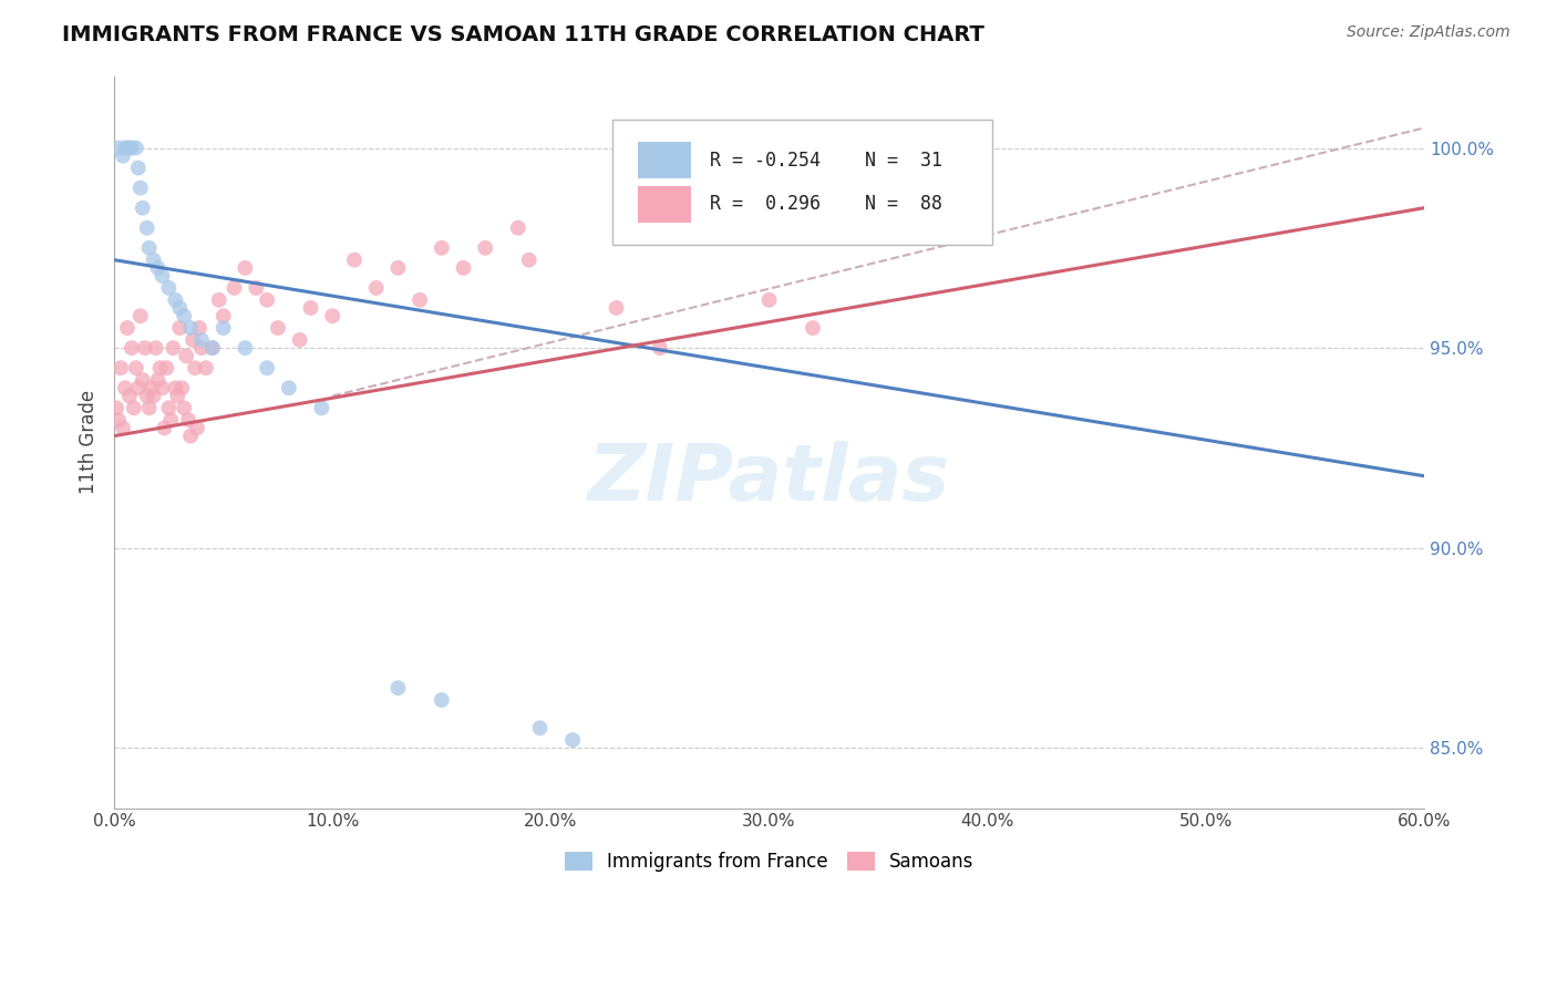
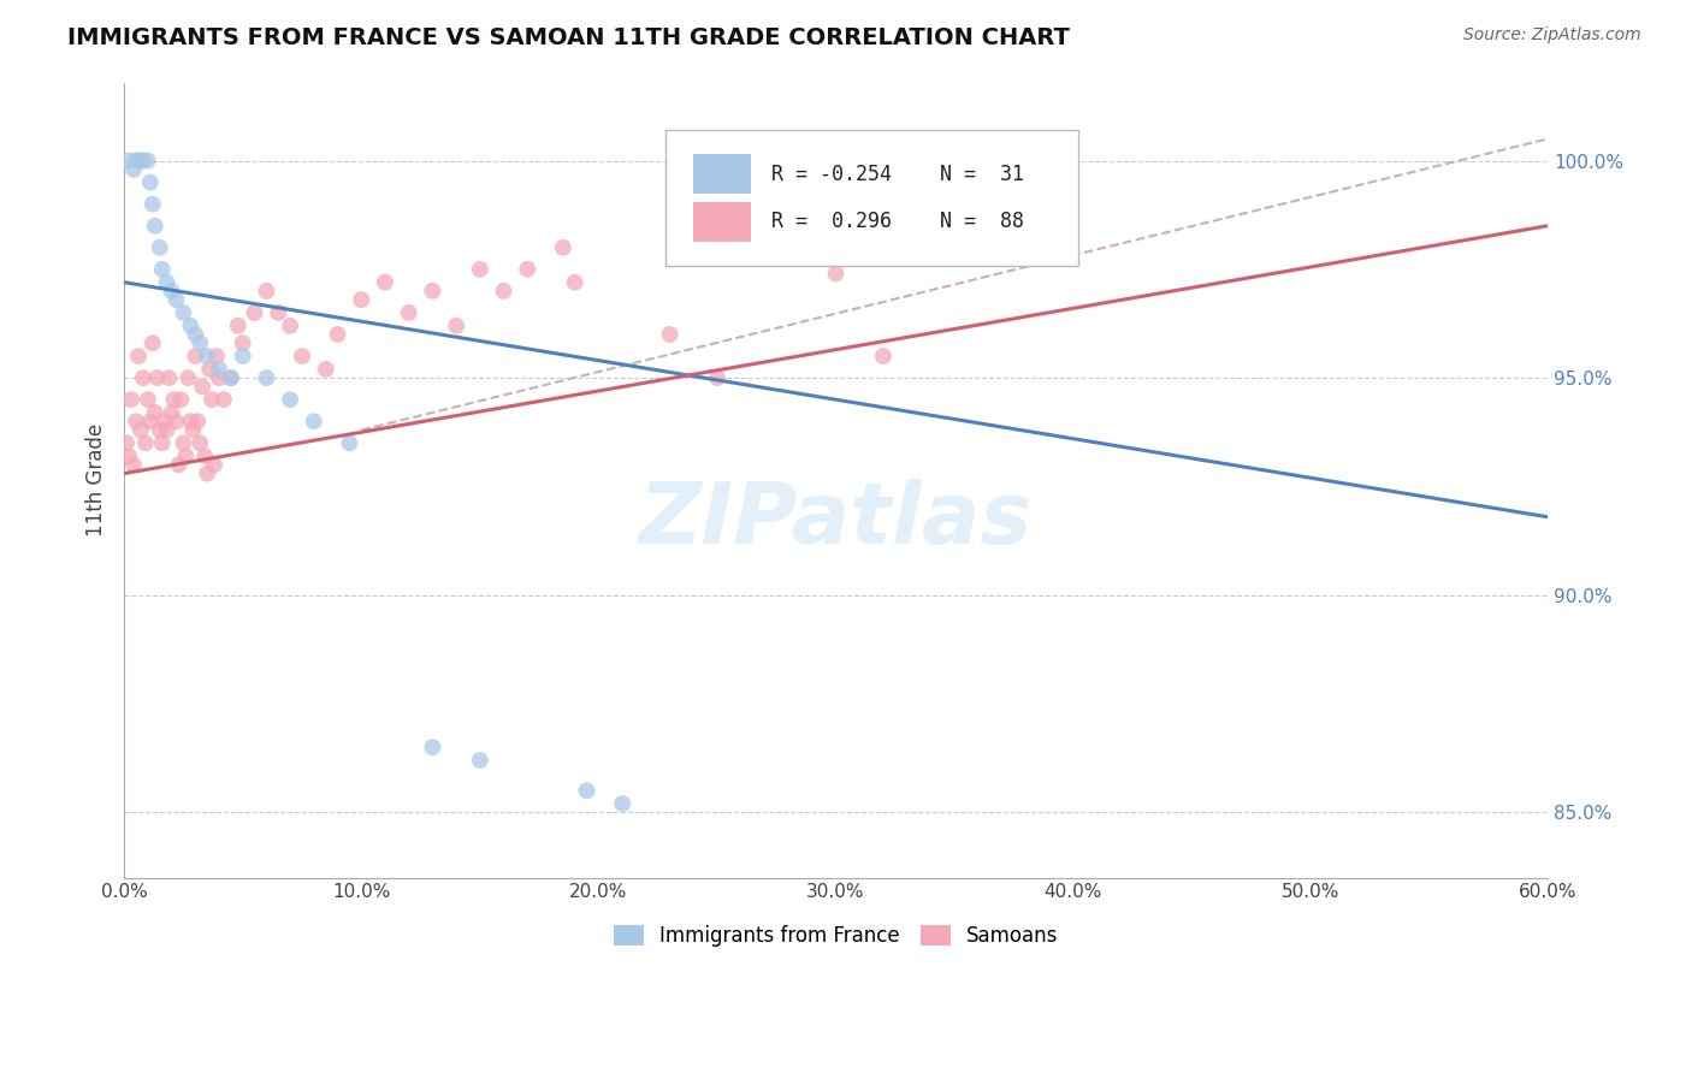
Samoans/10.0%: 95.8% -> 96.8%
Samoans/30.0%: 96.2% -> 97.4%
